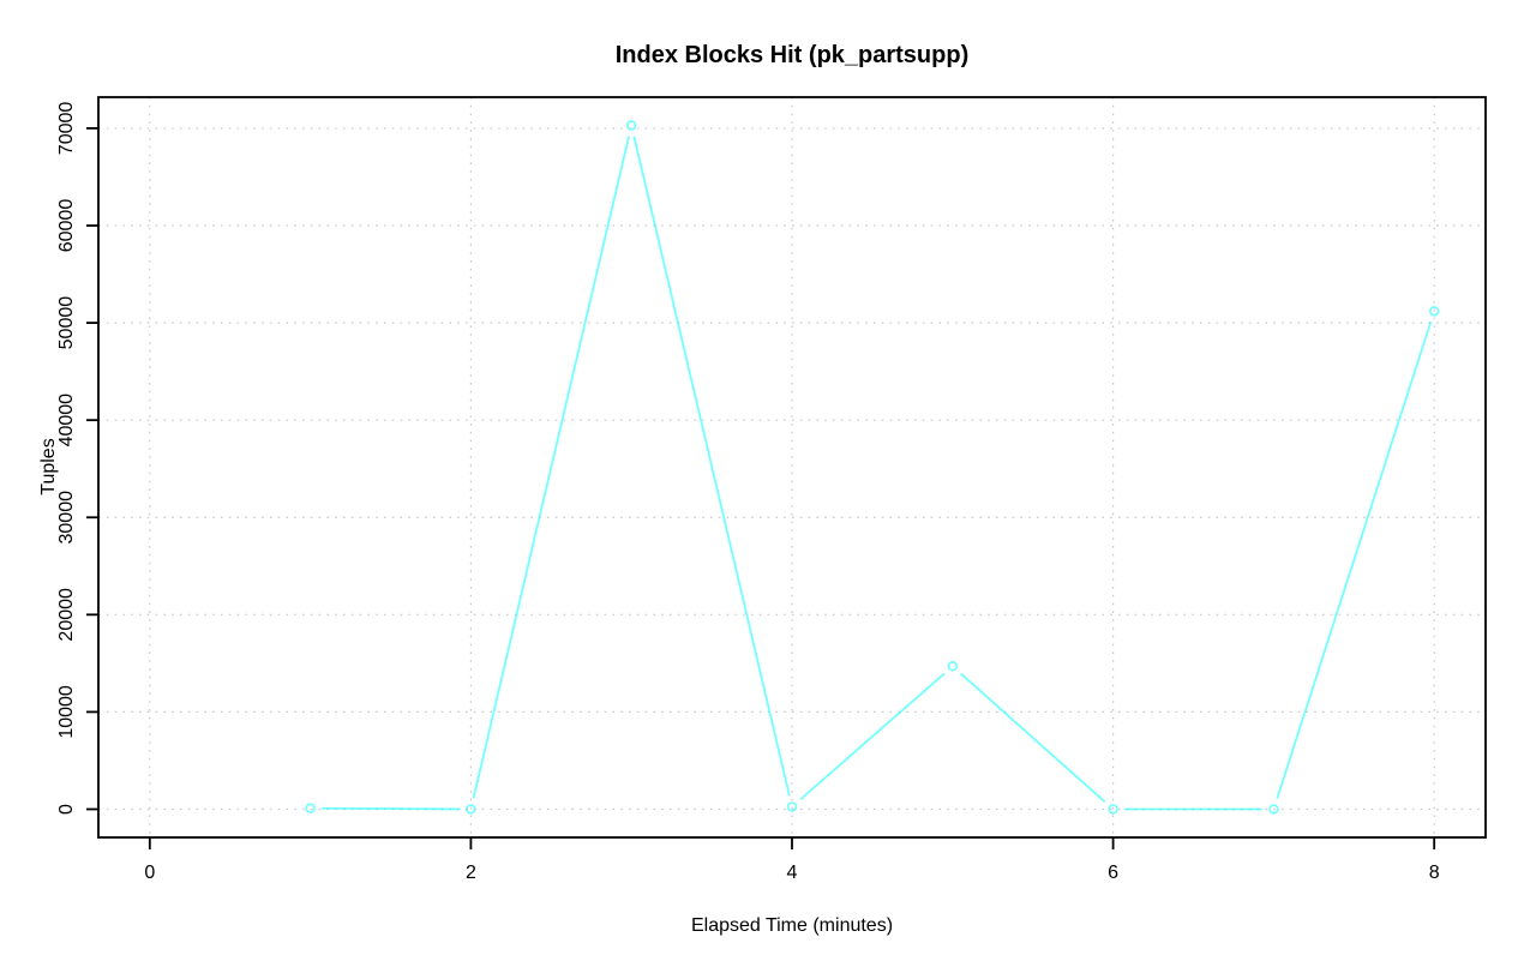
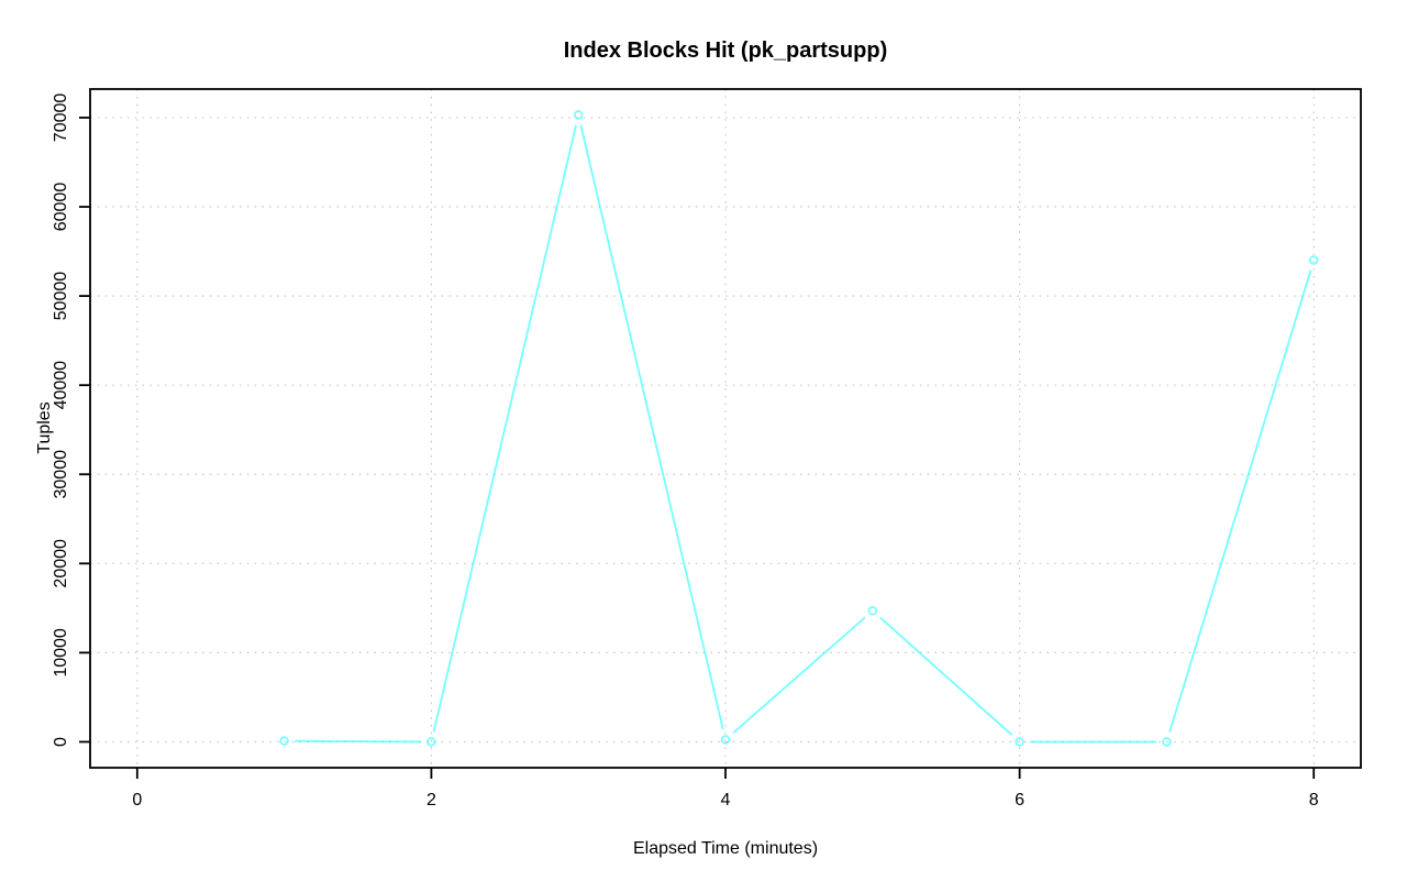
8: 51000 -> 54000
